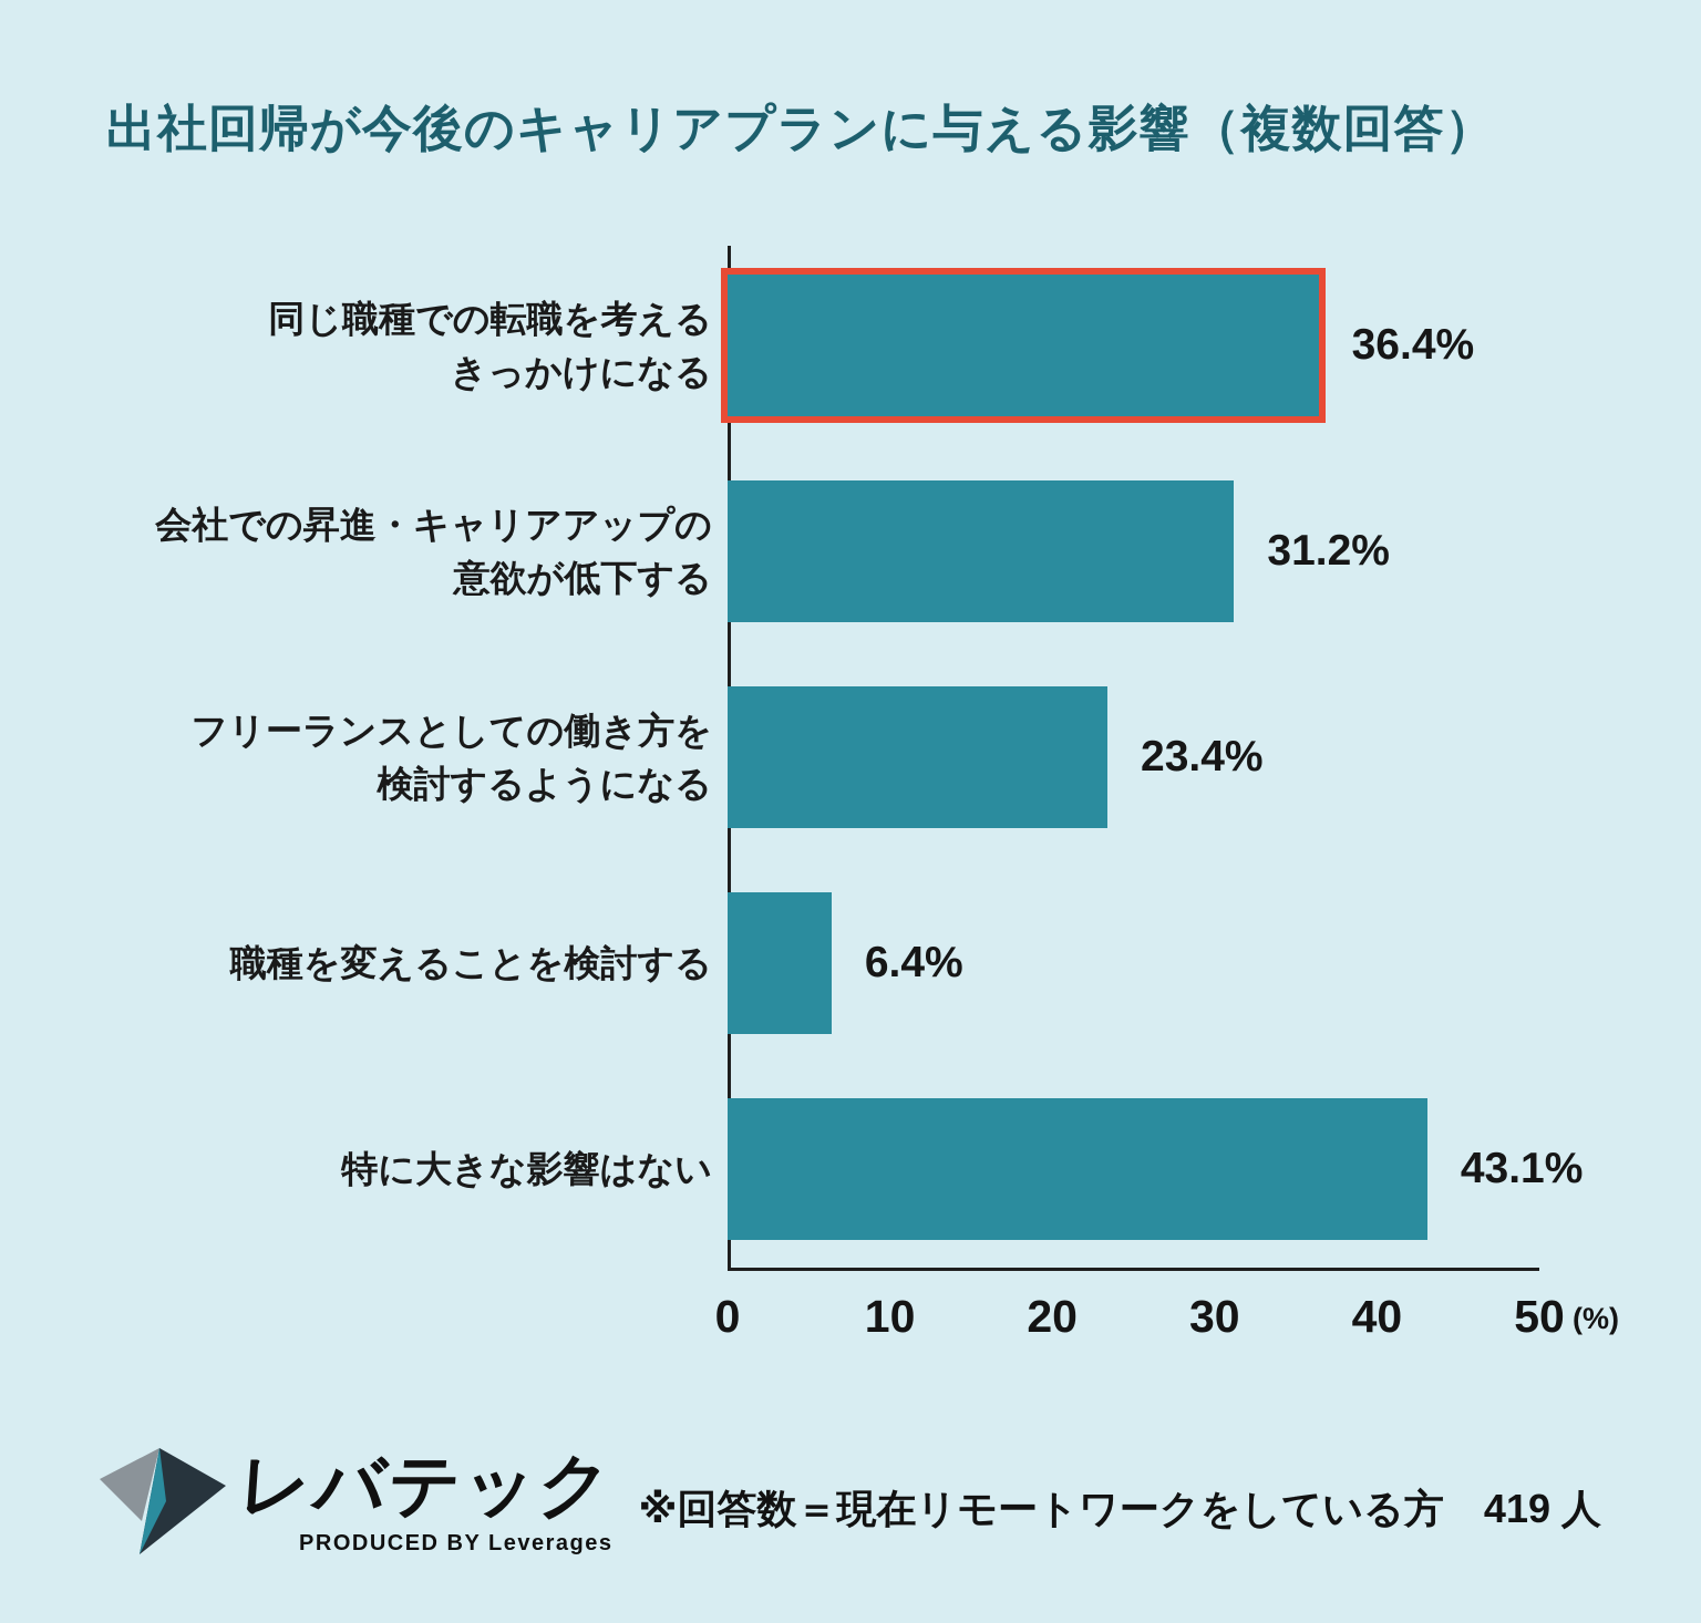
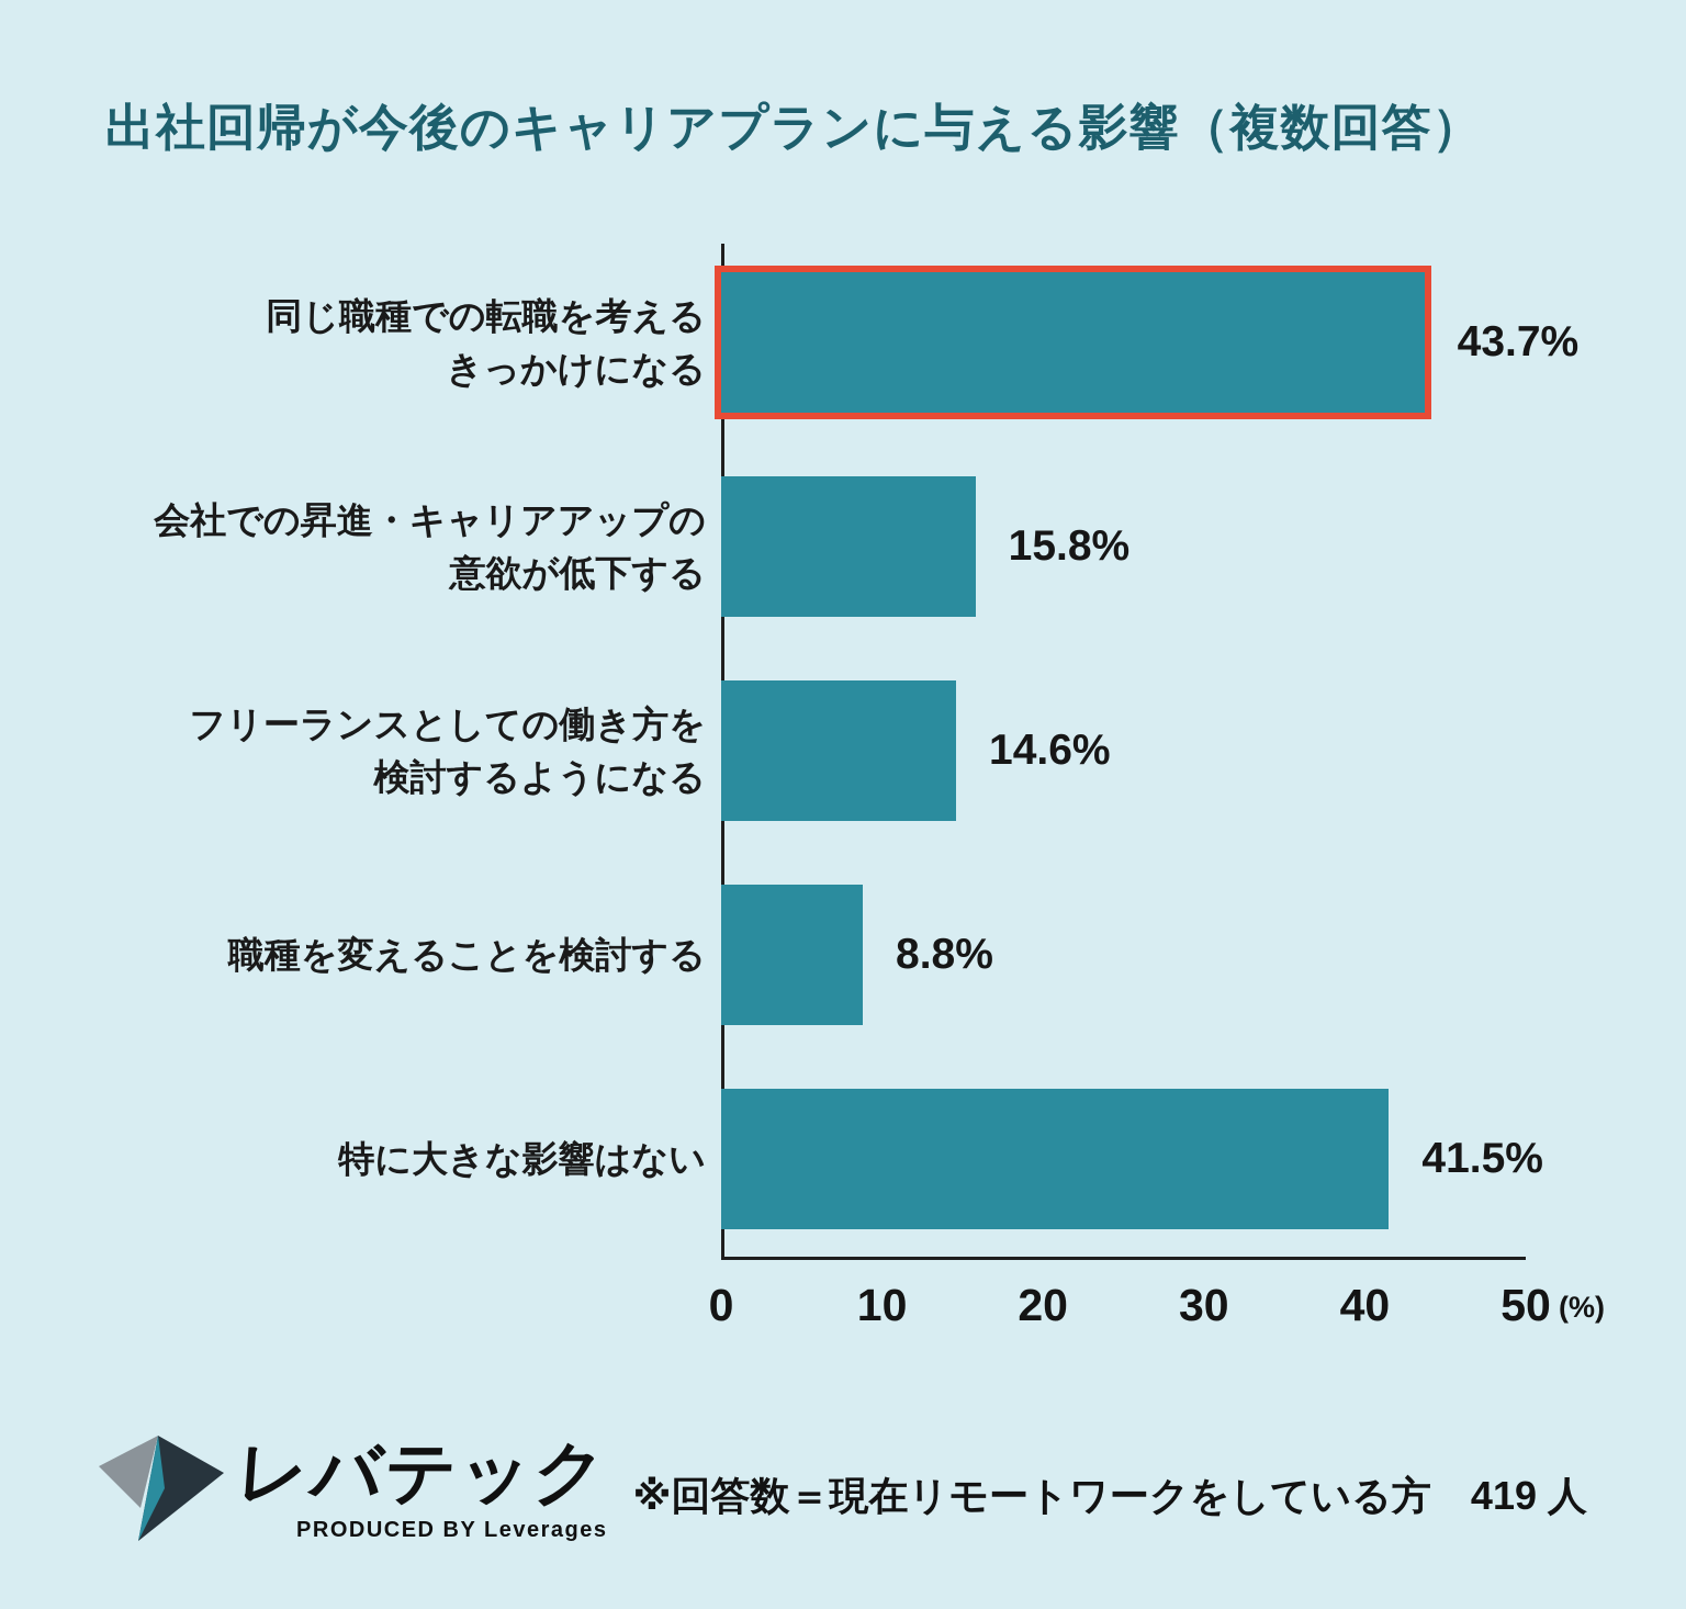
同じ職種での転職を考える きっかけになる: 36.4% -> 43.7%
会社での昇進・キャリアアップの 意欲が低下する: 31.2% -> 15.8%
フリーランスとしての働き方を 検討するようになる: 23.4% -> 14.6%
職種を変えることを検討する: 6.4% -> 8.8%
特に大きな影響はない: 43.1% -> 41.5%
